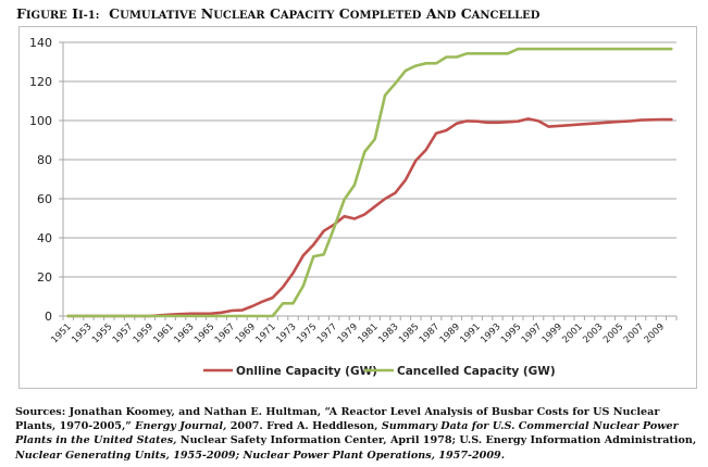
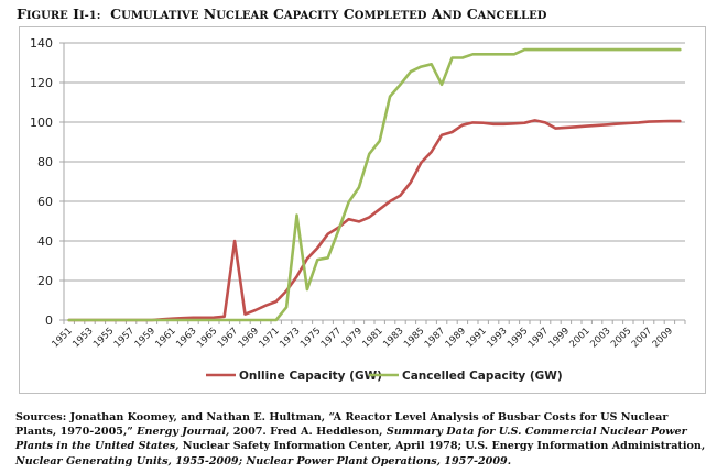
Onlline Capacity (GW)/1967: 3 -> 40
Cancelled Capacity (GW)/1973: 6 -> 53
Cancelled Capacity (GW)/1987: 129 -> 119
